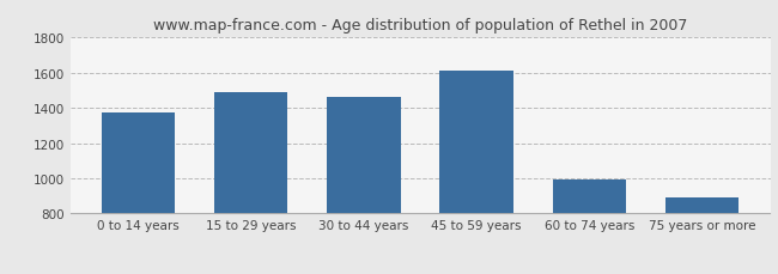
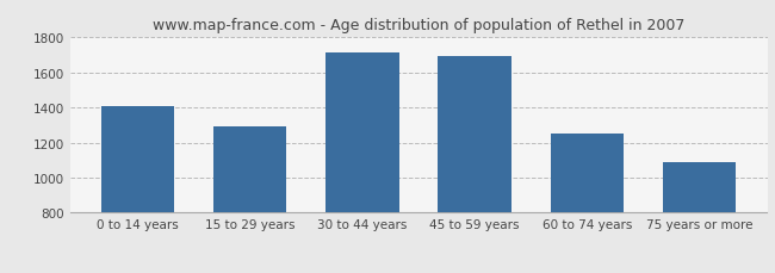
0 to 14 years: 1370 -> 1410
15 to 29 years: 1490 -> 1290
30 to 44 years: 1460 -> 1710
45 to 59 years: 1610 -> 1690
60 to 74 years: 990 -> 1250
75 years or more: 890 -> 1090
